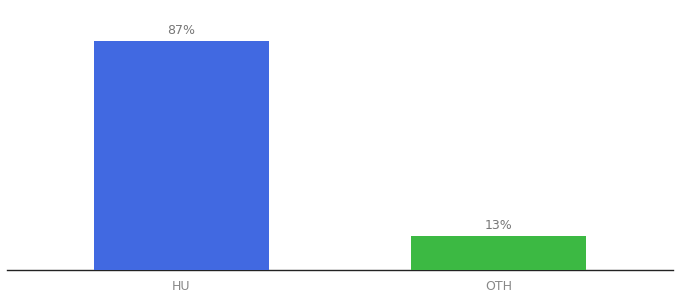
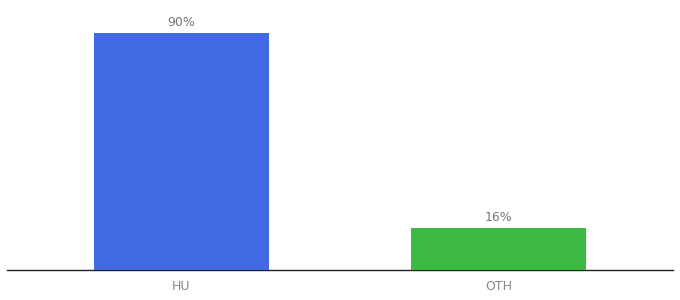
HU: 87% -> 90%
OTH: 13% -> 16%
